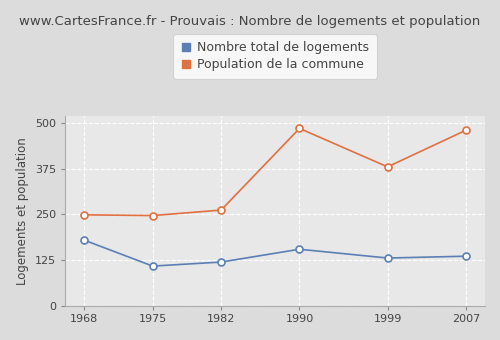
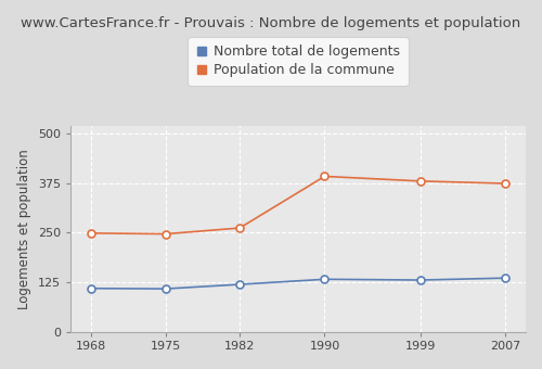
Nombre total de logements/1968: 180 -> 110
Nombre total de logements/1990: 155 -> 133
Population de la commune/1990: 485 -> 392
Population de la commune/2007: 480 -> 374
